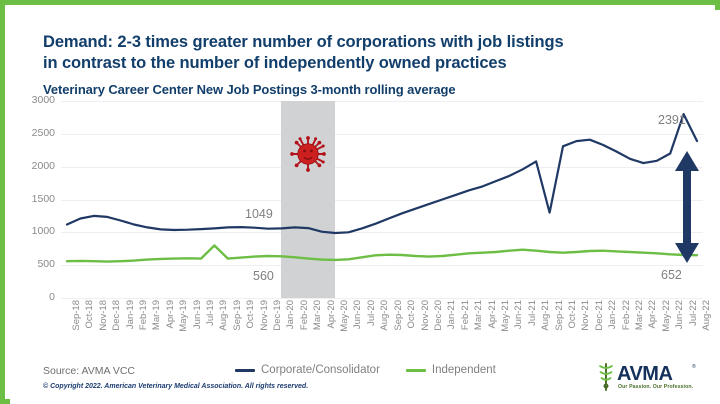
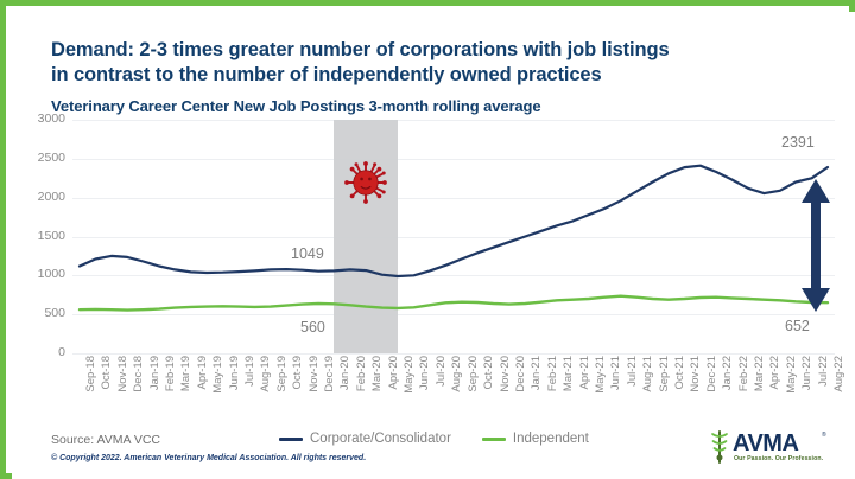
Independent/Aug-19: 800 -> 600
Corporate/Consolidator/Sep-21: 1300 -> 2200
Corporate/Consolidator/Jul-22: 2800 -> 2200
